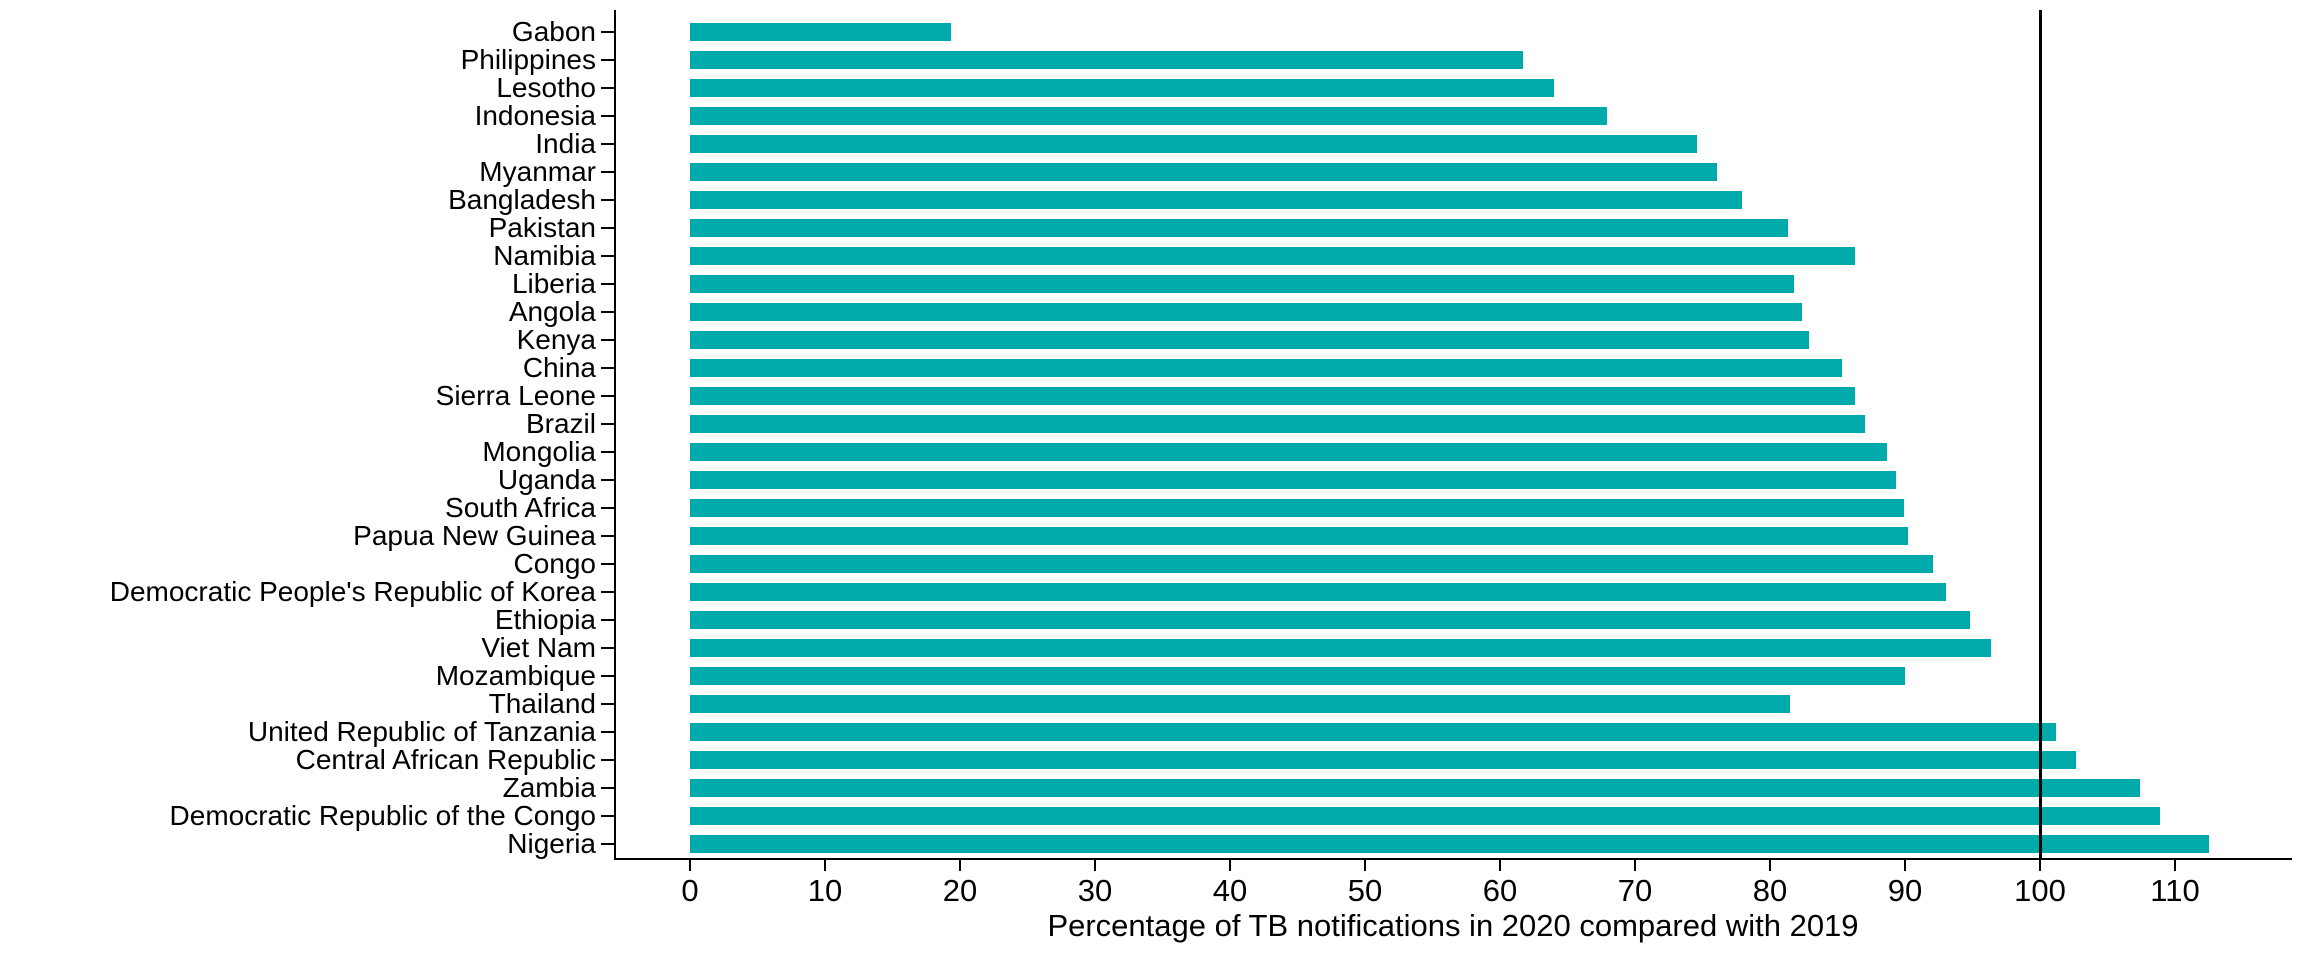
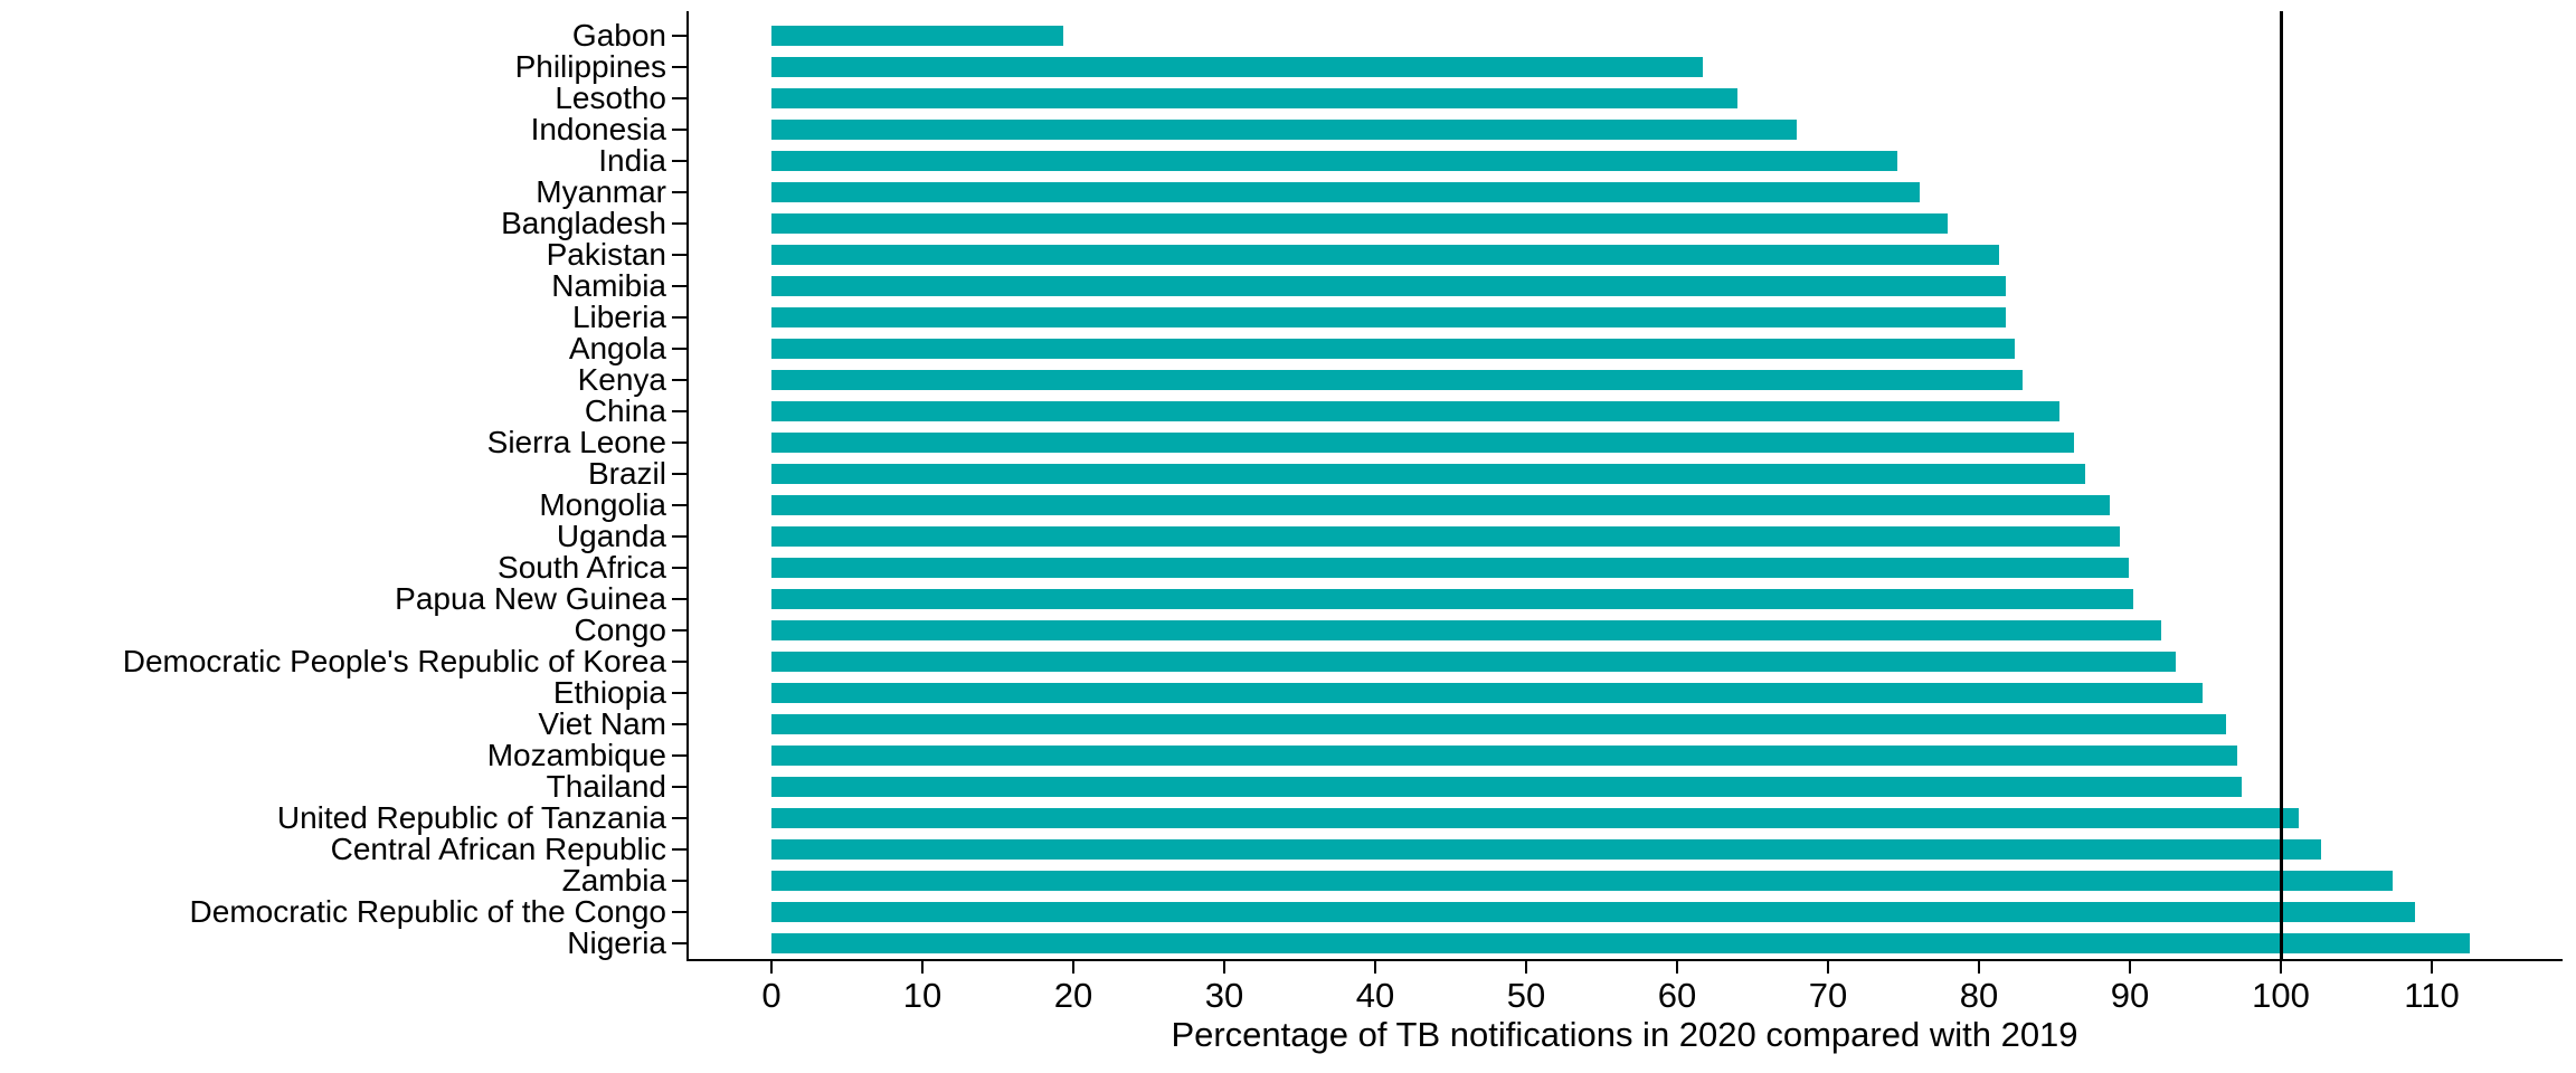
Namibia: 86.3 -> 81.8
Mozambique: 90.0 -> 97.1
Thailand: 81.5 -> 97.4
